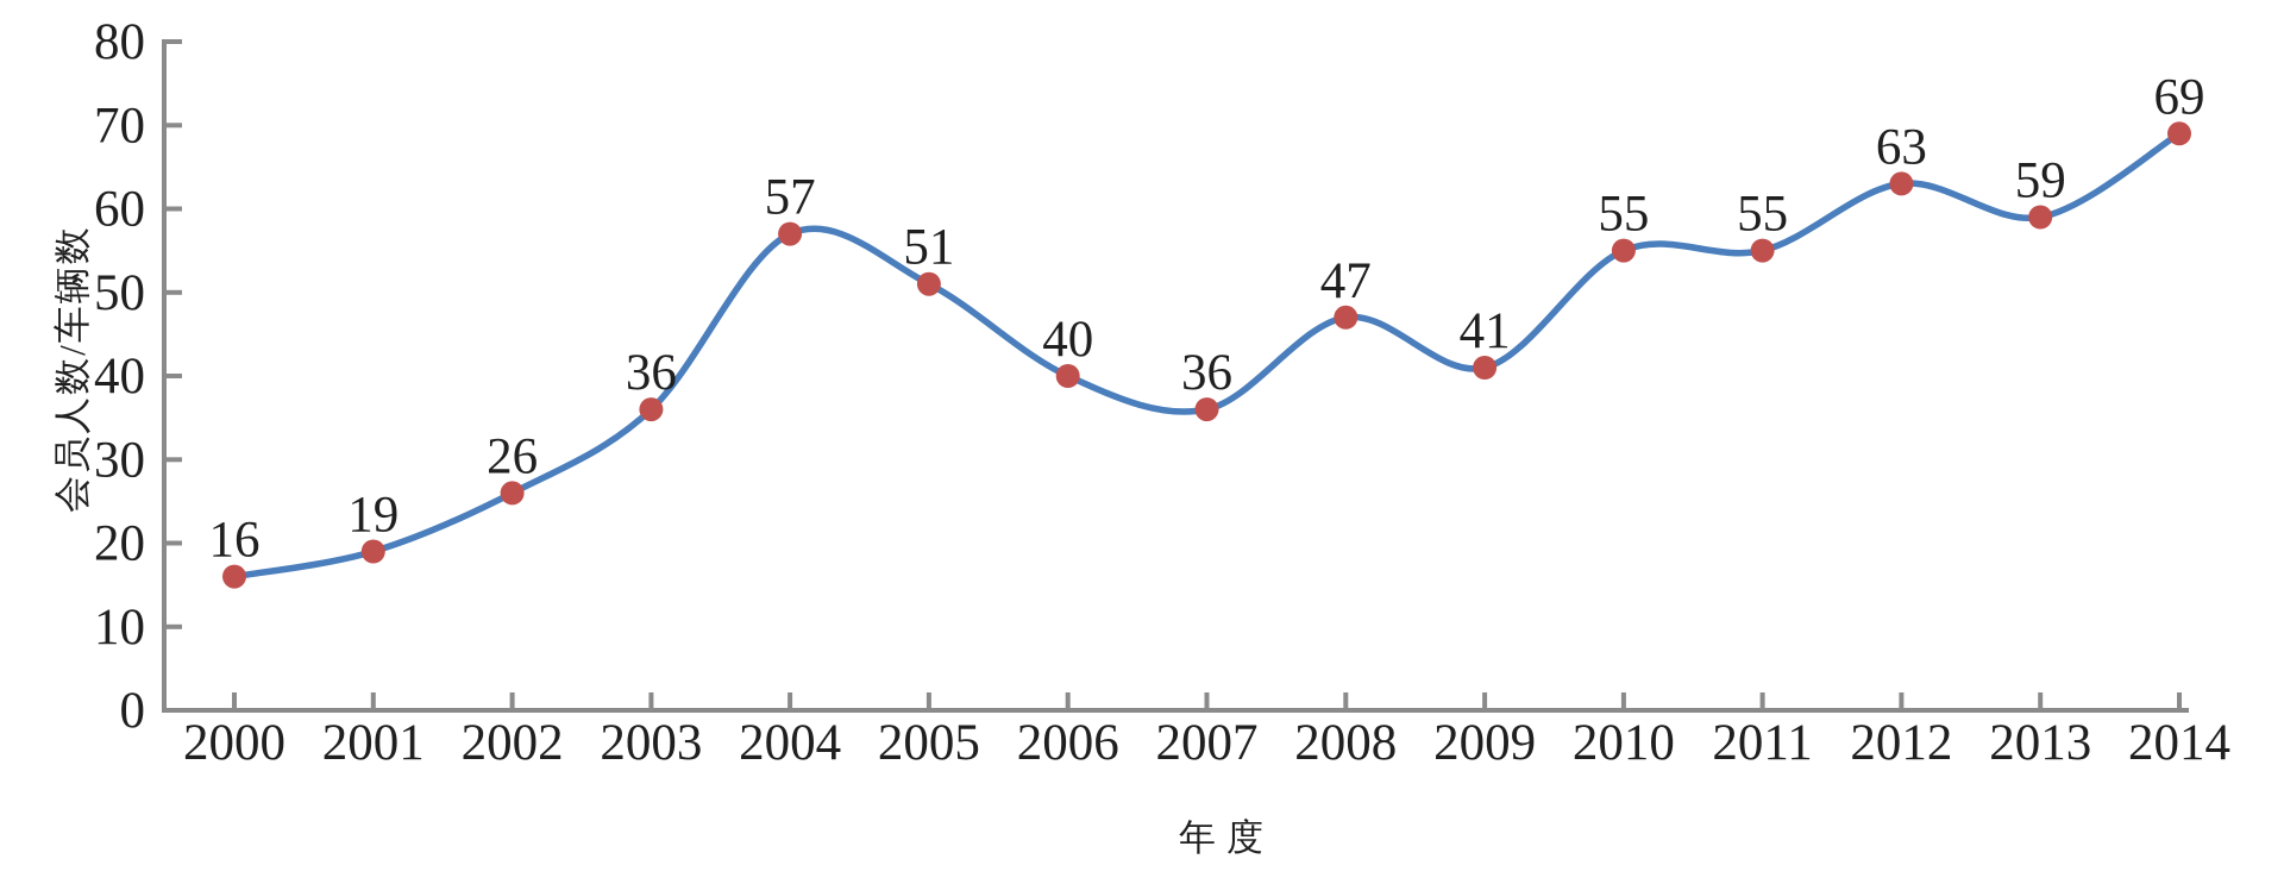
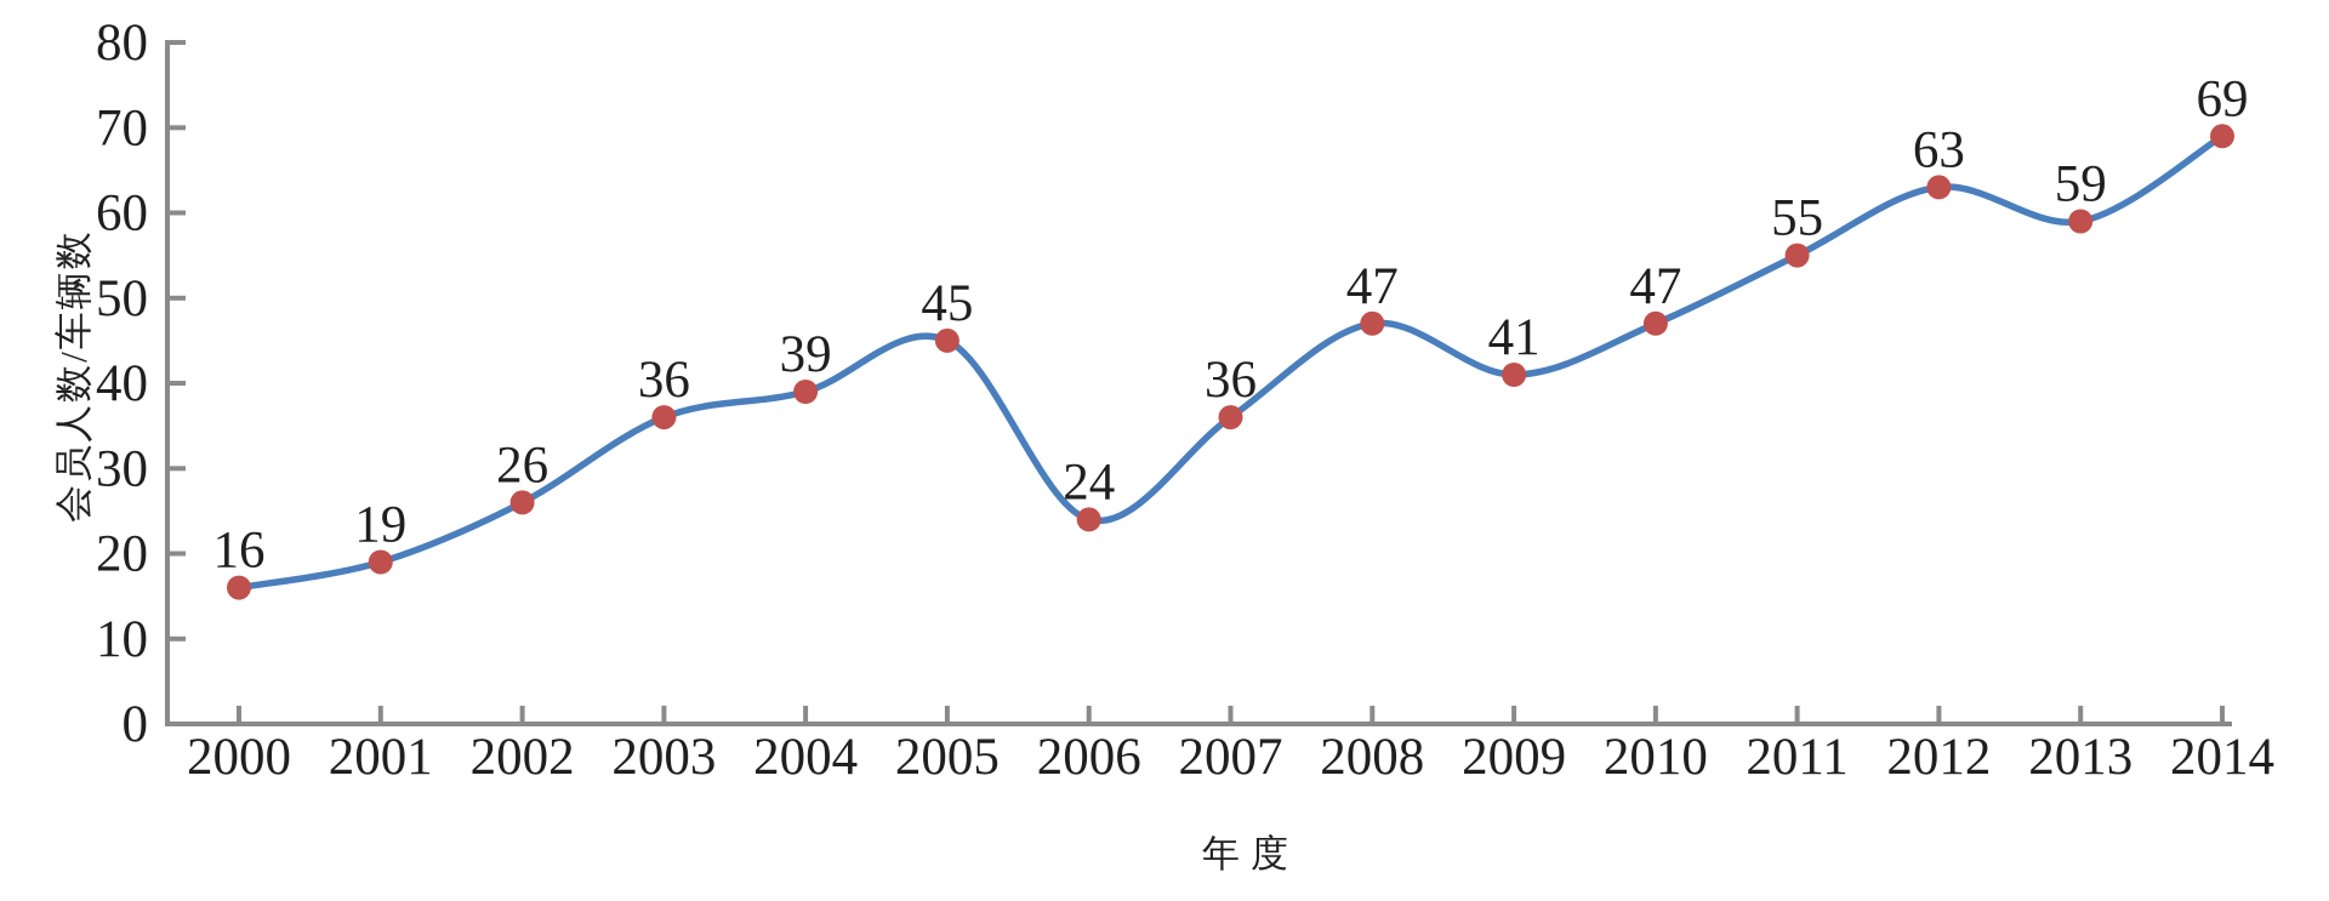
2004: 57 -> 39
2005: 51 -> 45
2006: 40 -> 24
2010: 55 -> 47
